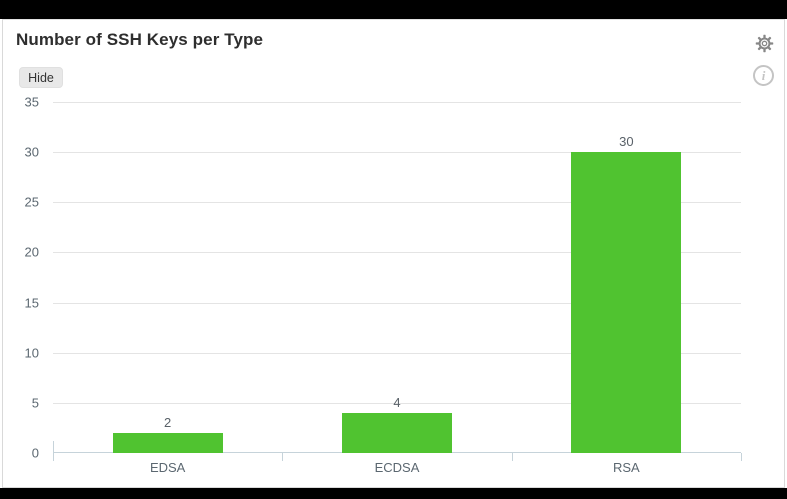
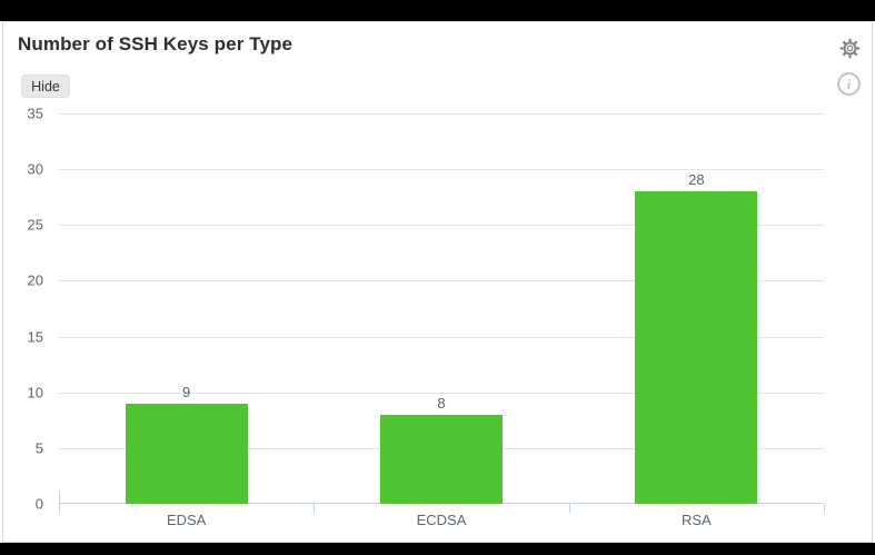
EDSA: 2 -> 9
ECDSA: 4 -> 8
RSA: 30 -> 28
